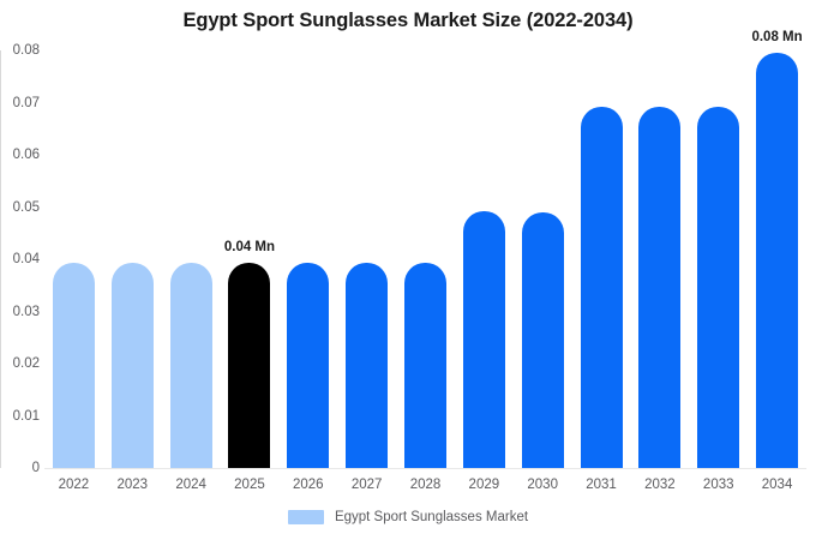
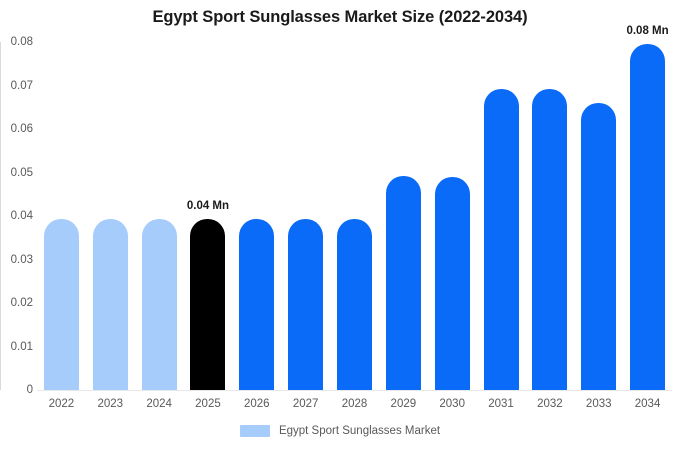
2033: 0.069 -> 0.066
